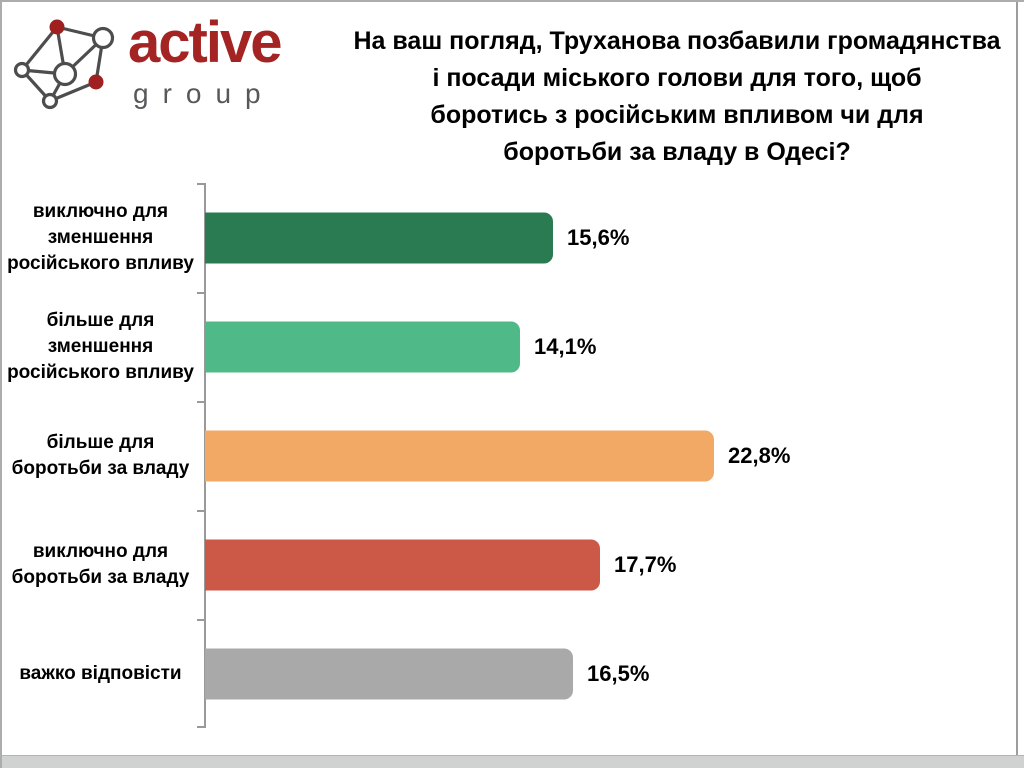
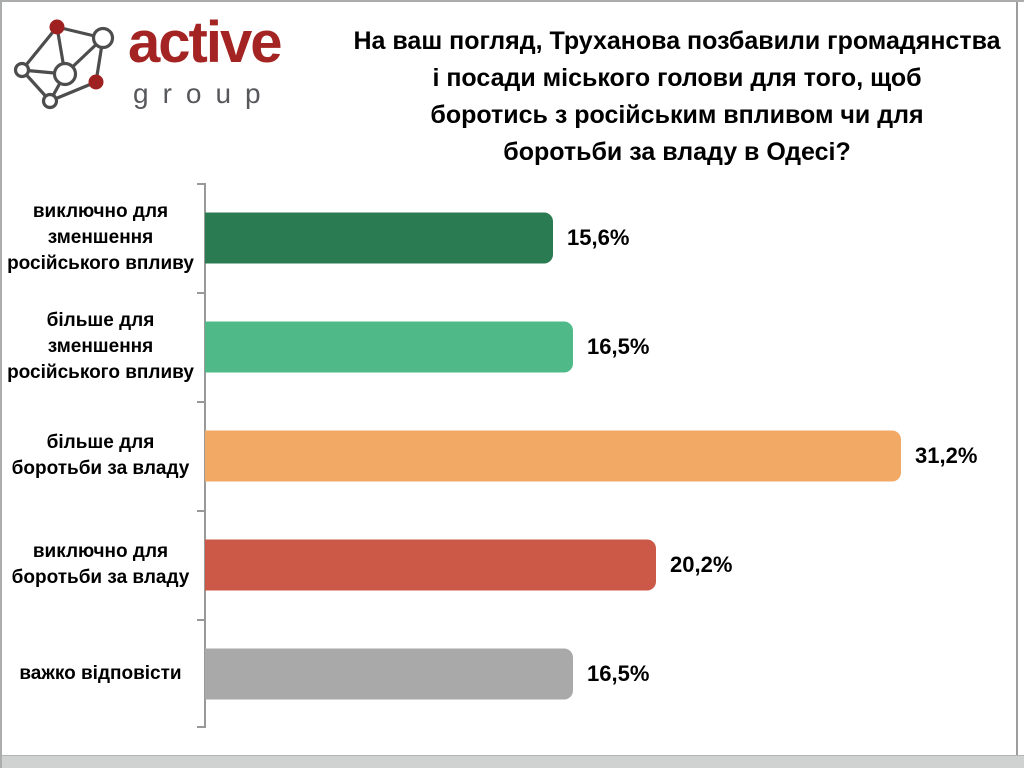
більше для зменшення російського впливу: 14,1% -> 16,5%
більше для боротьби за владу: 22,8% -> 31,2%
виключно для боротьби за владу: 17,7% -> 20,2%
